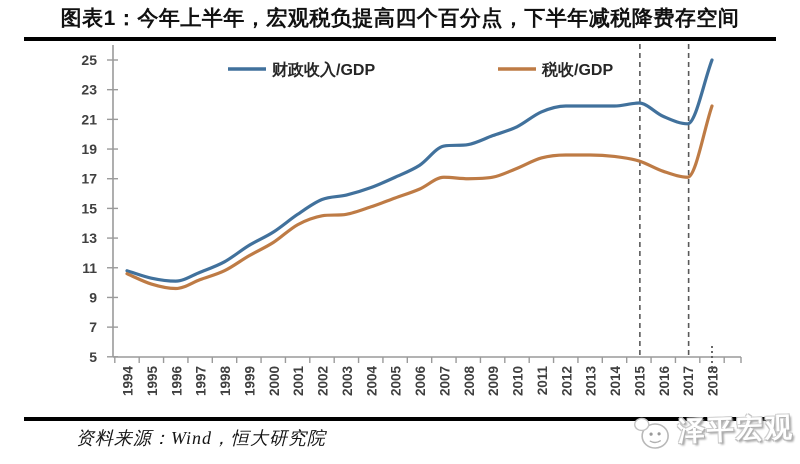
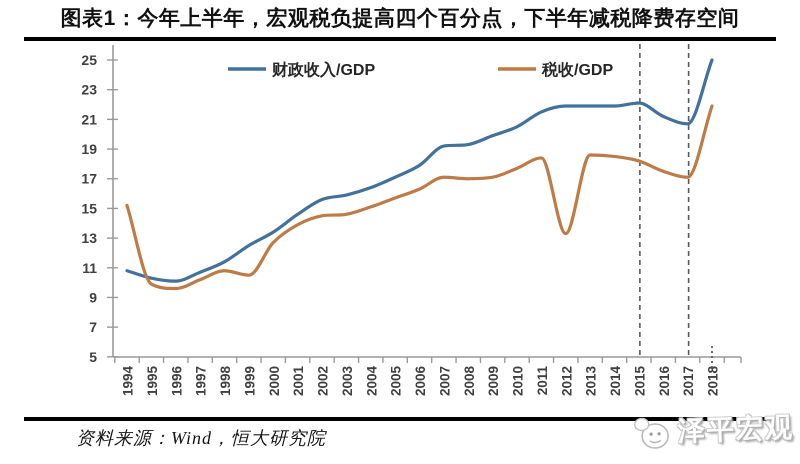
税收/GDP/1994: 10.6 -> 15.2
税收/GDP/1999: 11.8 -> 10.5
税收/GDP/2012: 18.6 -> 13.3
